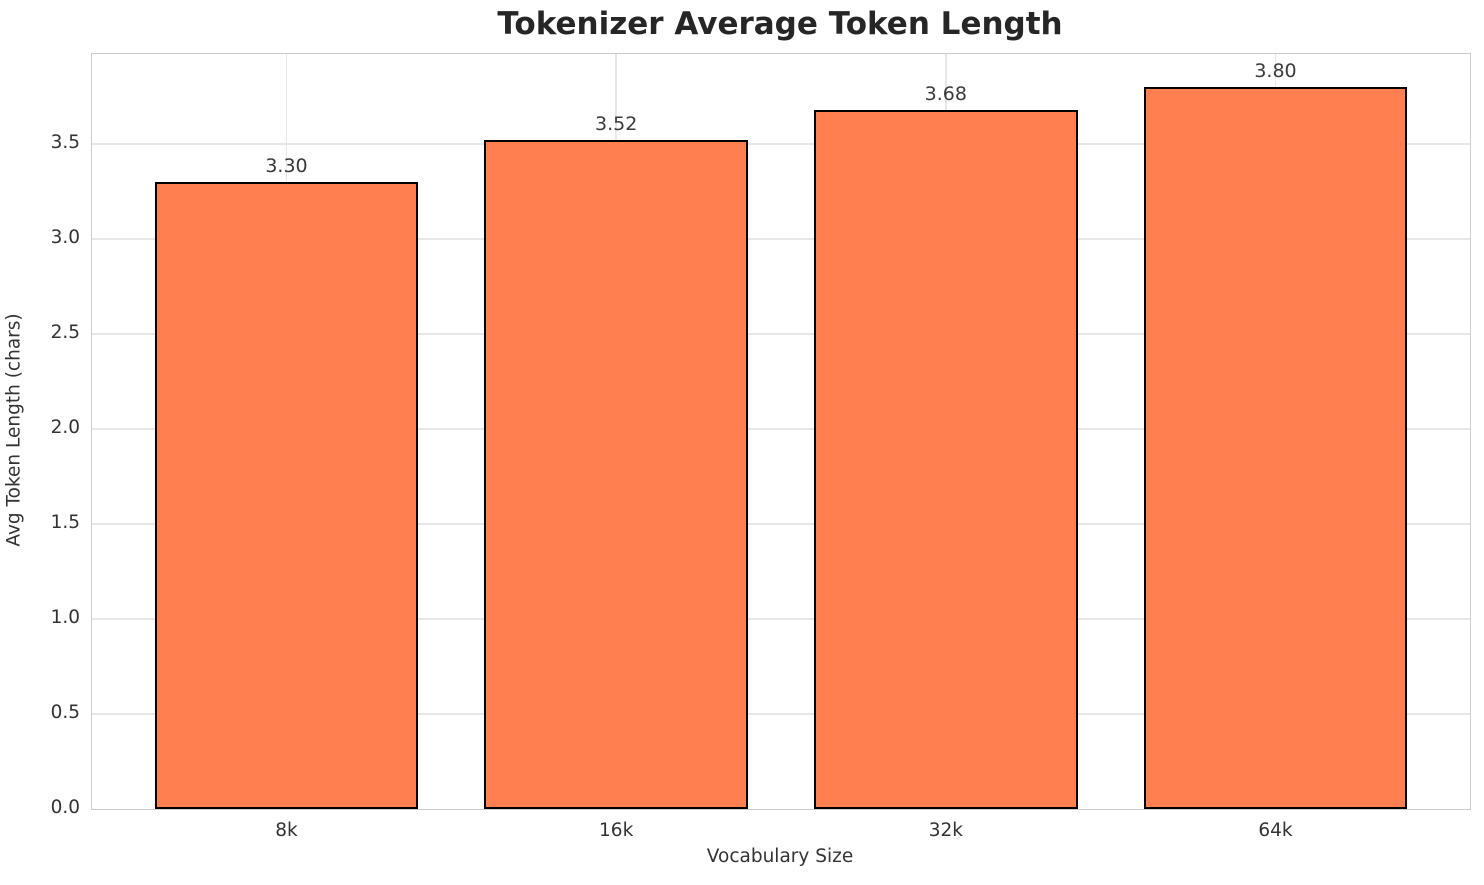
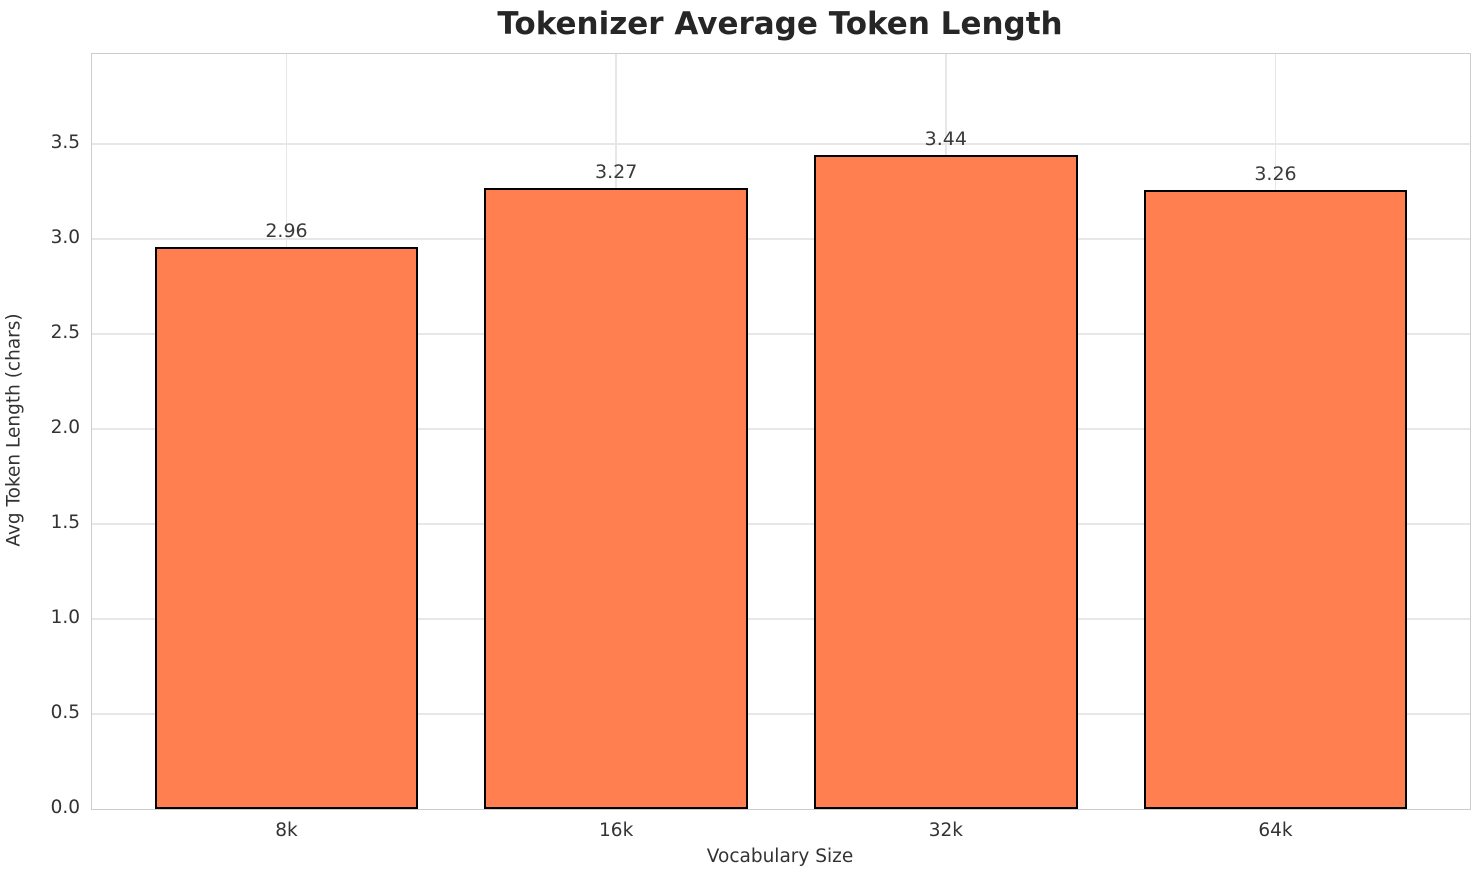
8k: 3.30 -> 2.96
16k: 3.52 -> 3.27
32k: 3.68 -> 3.44
64k: 3.80 -> 3.26
